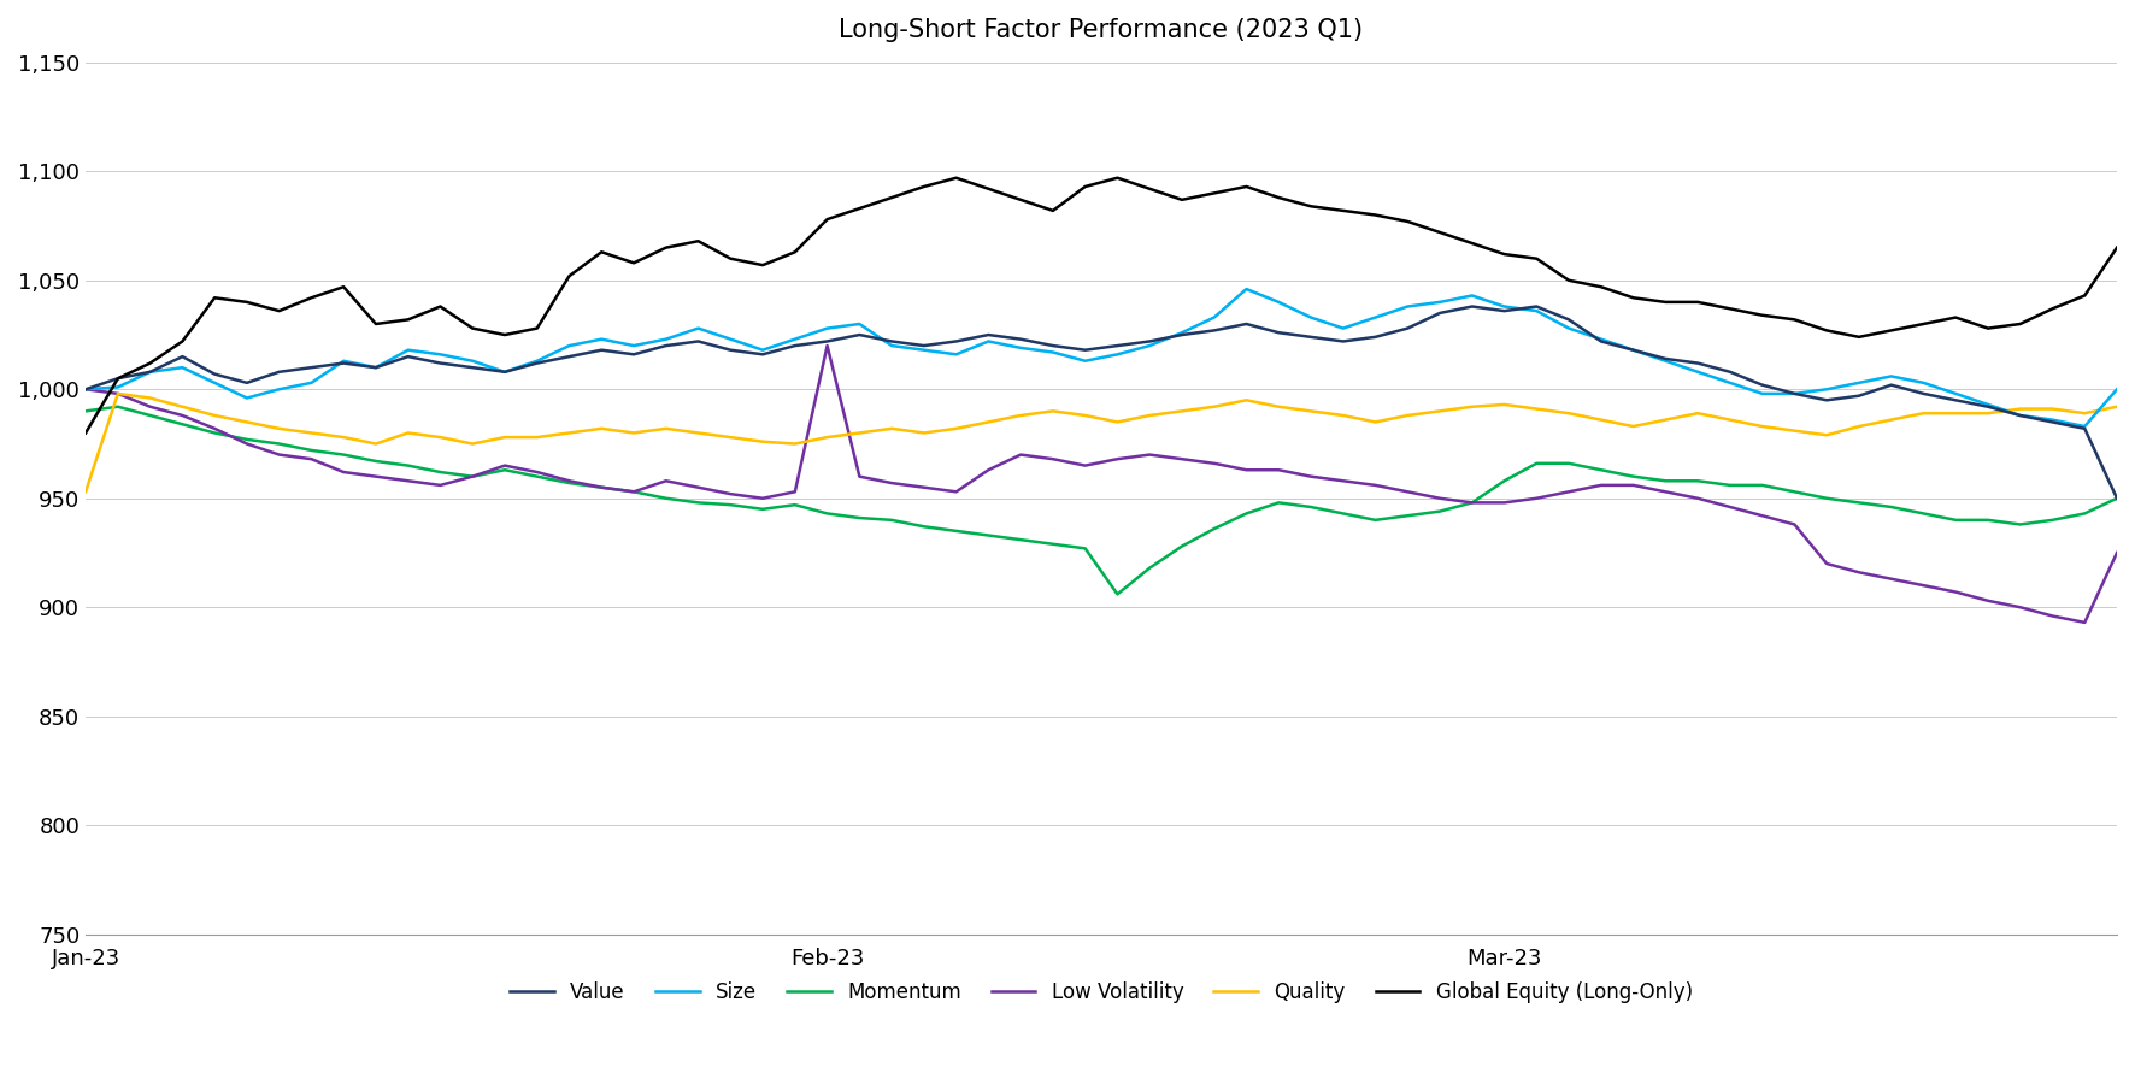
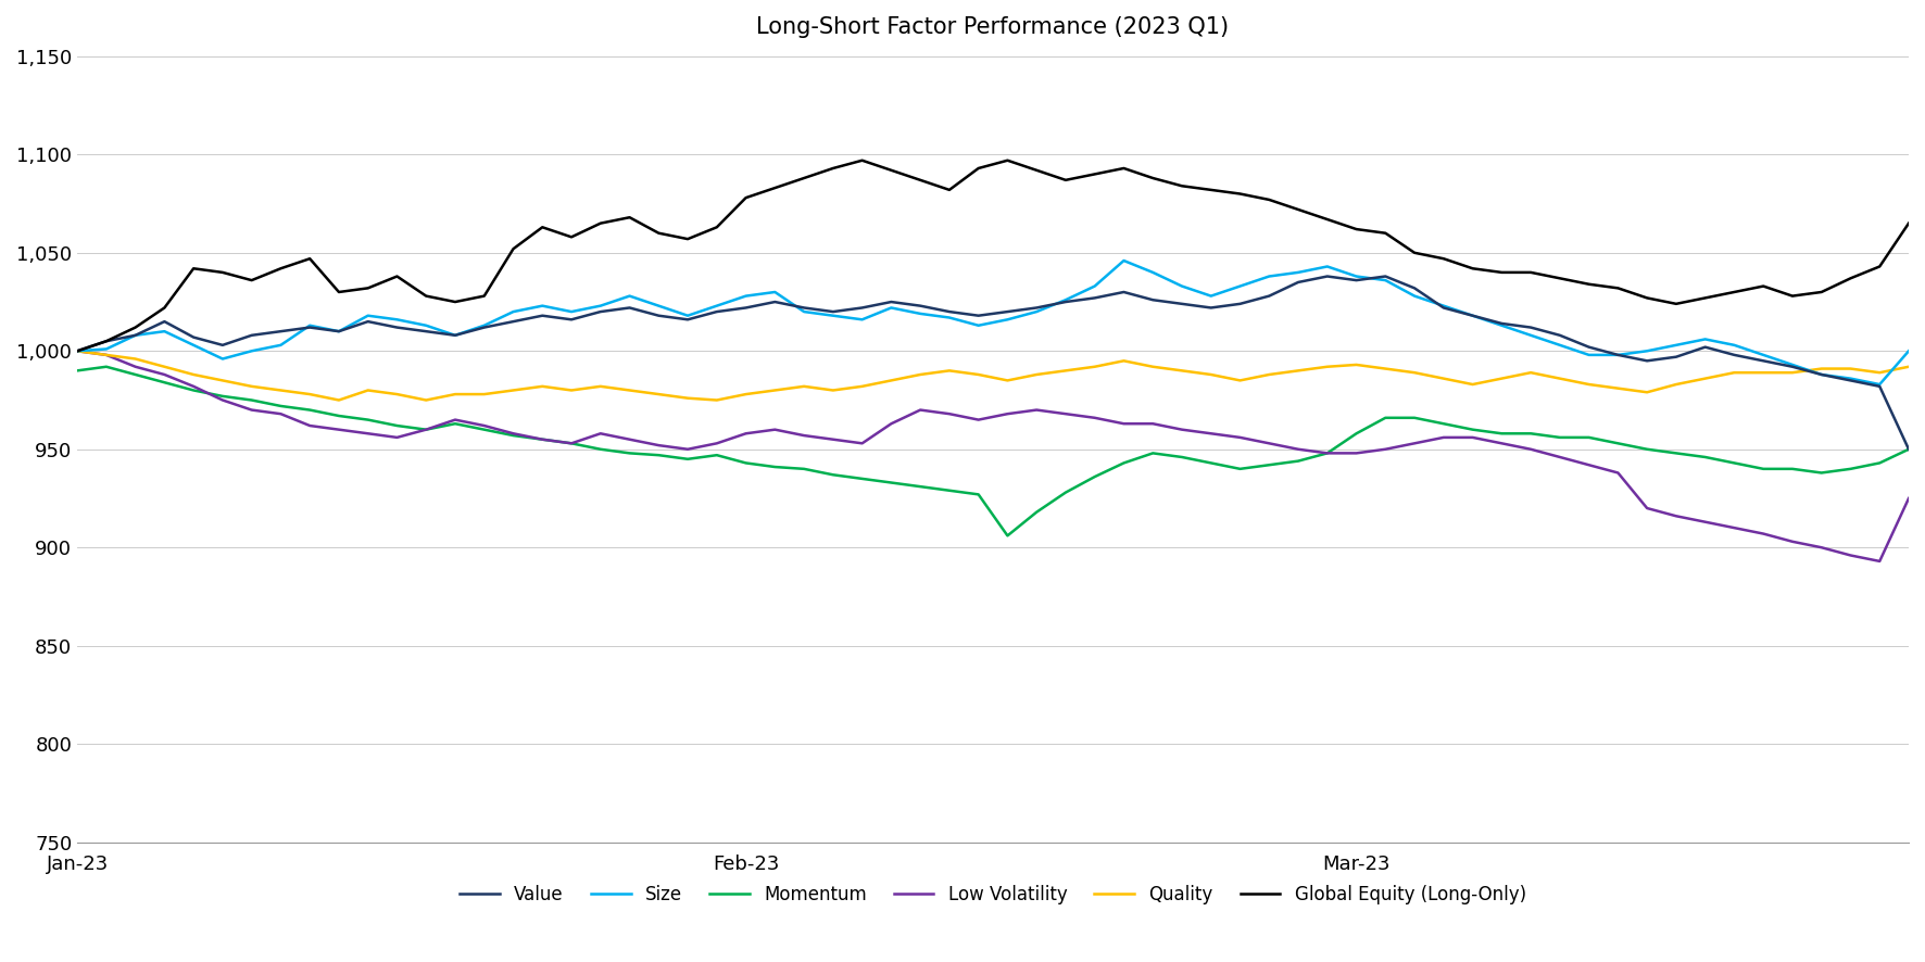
Quality/Jan-23: 953 -> 1,000
Global Equity (Long-Only)/Jan-23: 980 -> 1,000
Low Volatility/Feb-23: 1,020 -> 958
